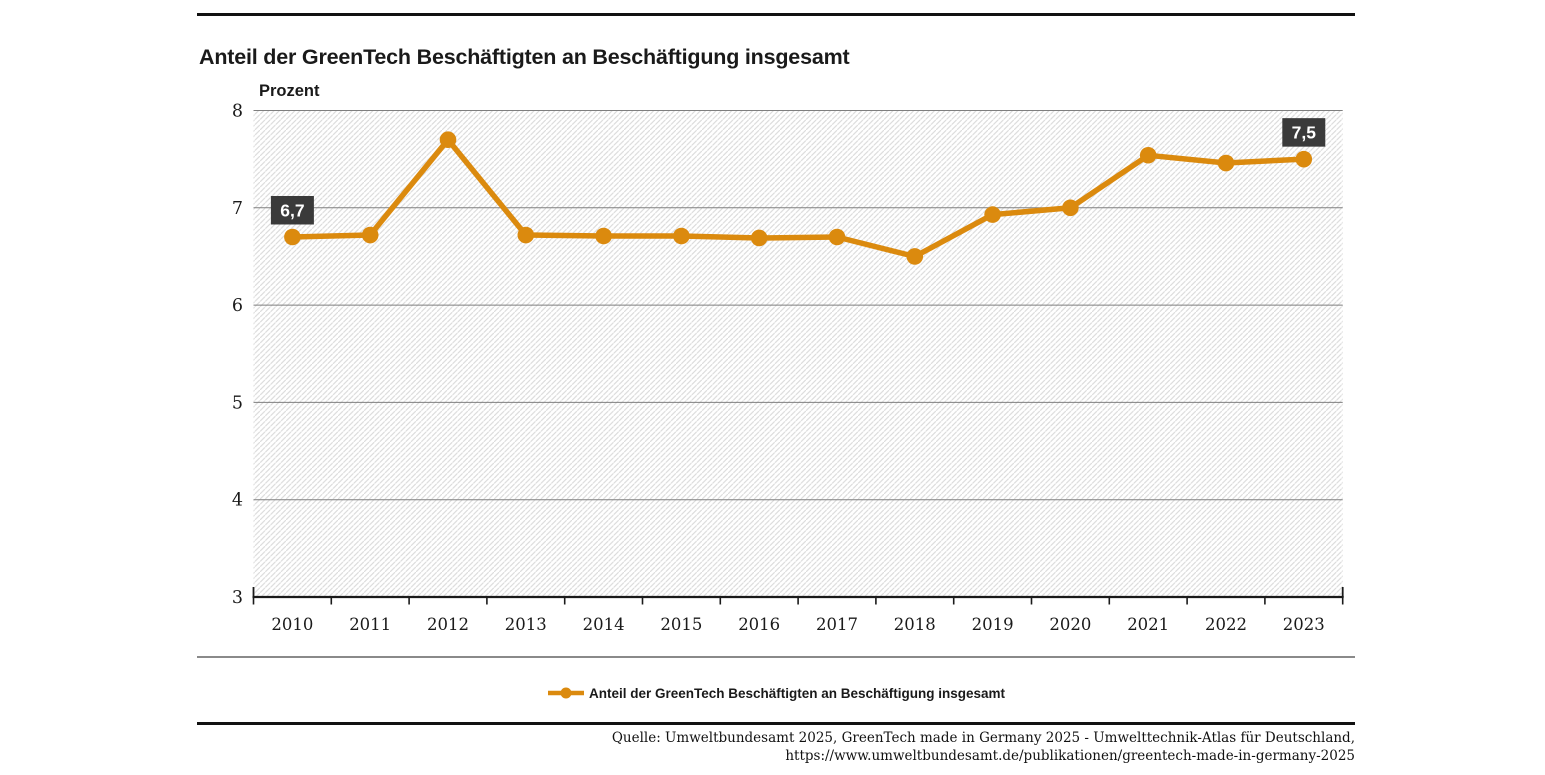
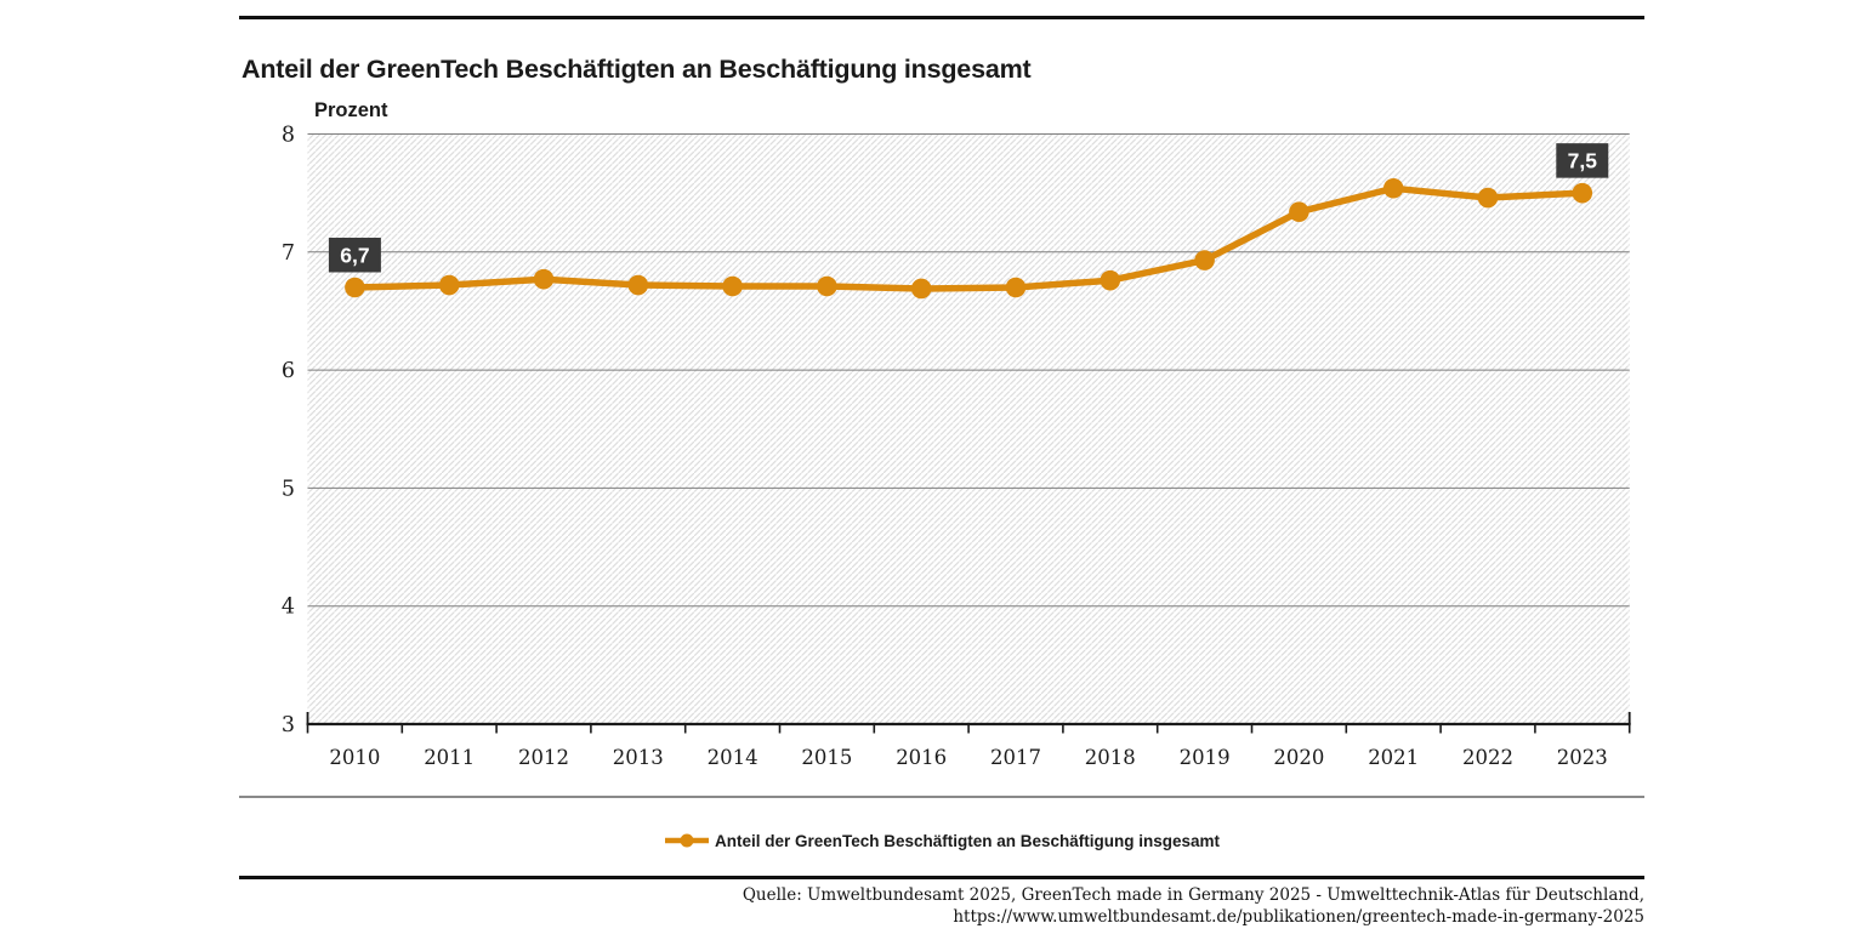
2012: 7.7 -> 6.8
2018: 6.5 -> 6.8
2020: 7.0 -> 7.3
